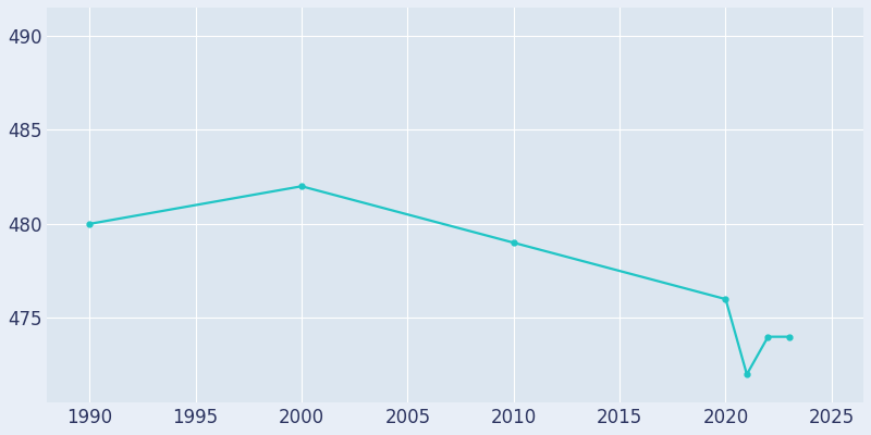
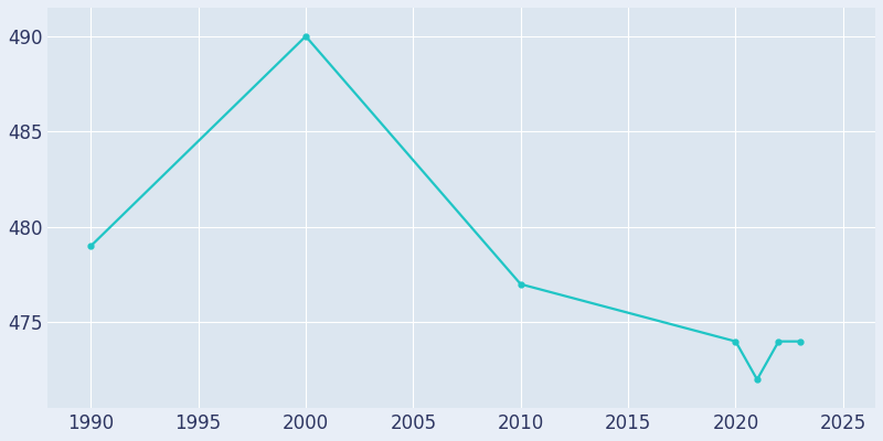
1990: 480 -> 479
2000: 482 -> 490
2010: 479 -> 477
2020: 476 -> 474
